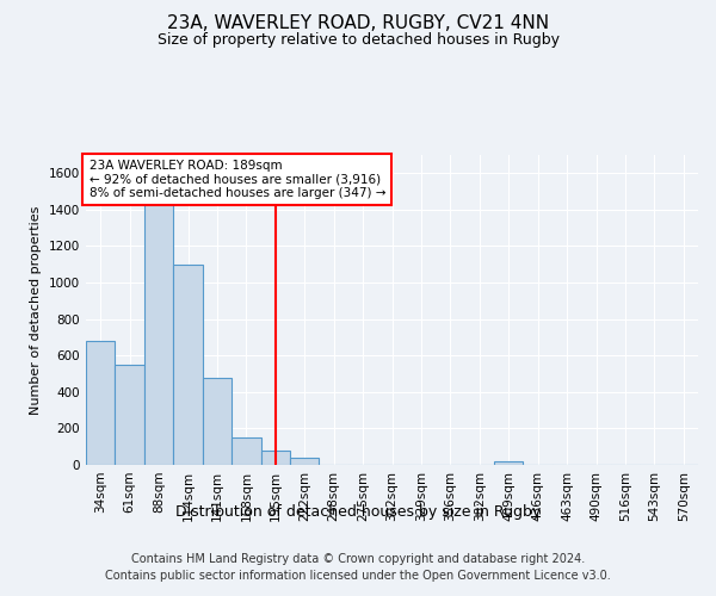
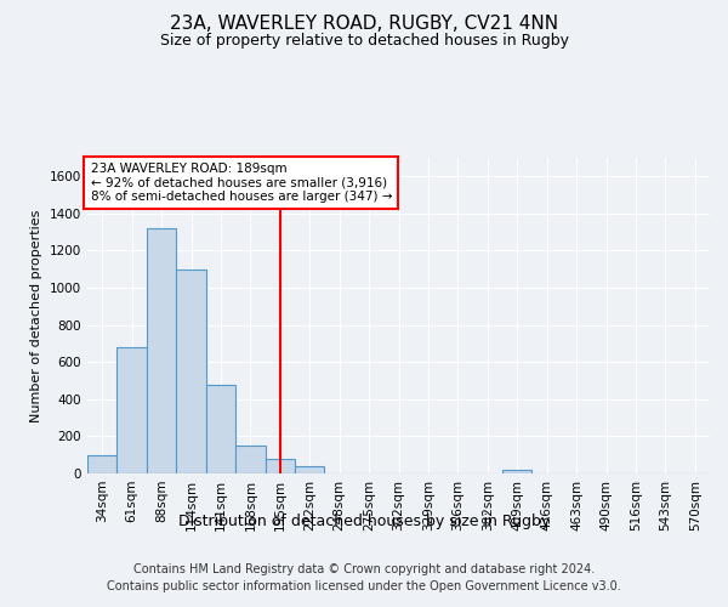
34sqm: 680 -> 100
61sqm: 550 -> 680
88sqm: 1440 -> 1320
